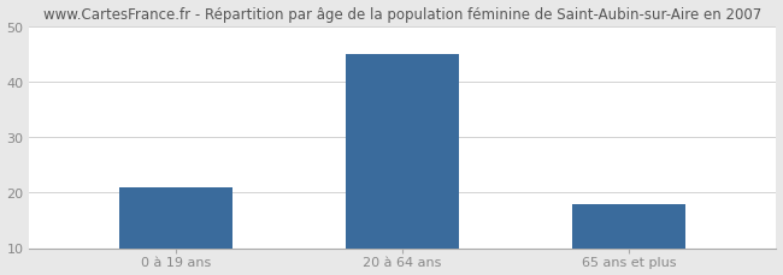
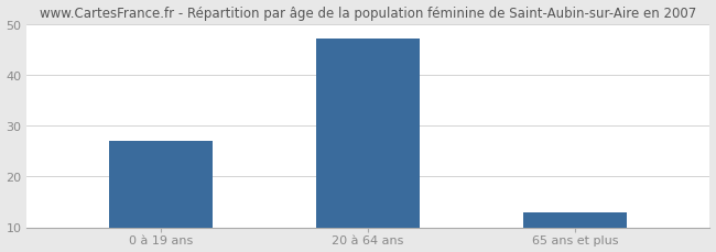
0 à 19 ans: 21 -> 27
20 à 64 ans: 45 -> 47
65 ans et plus: 18 -> 13
